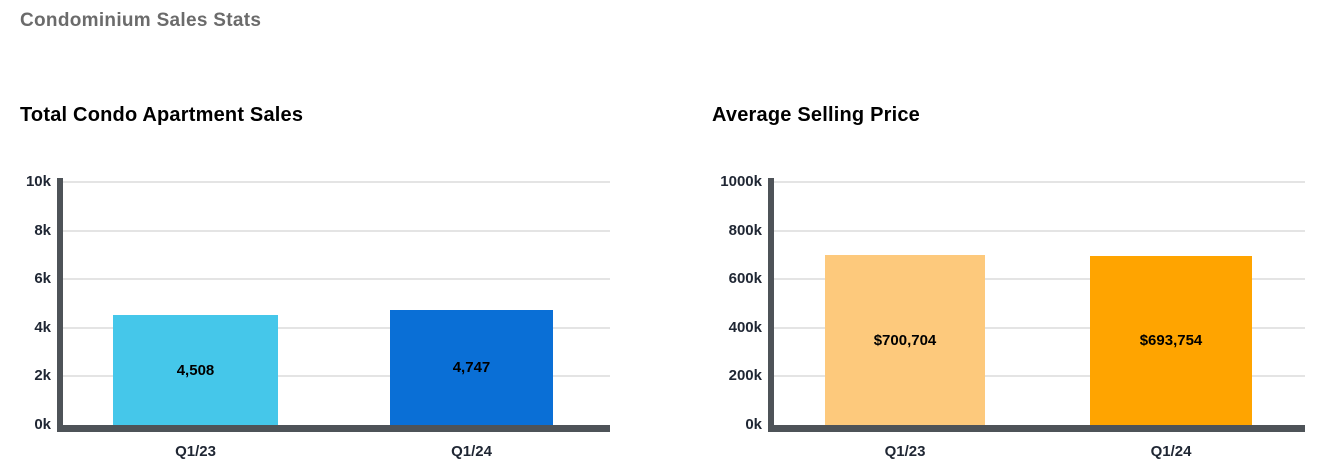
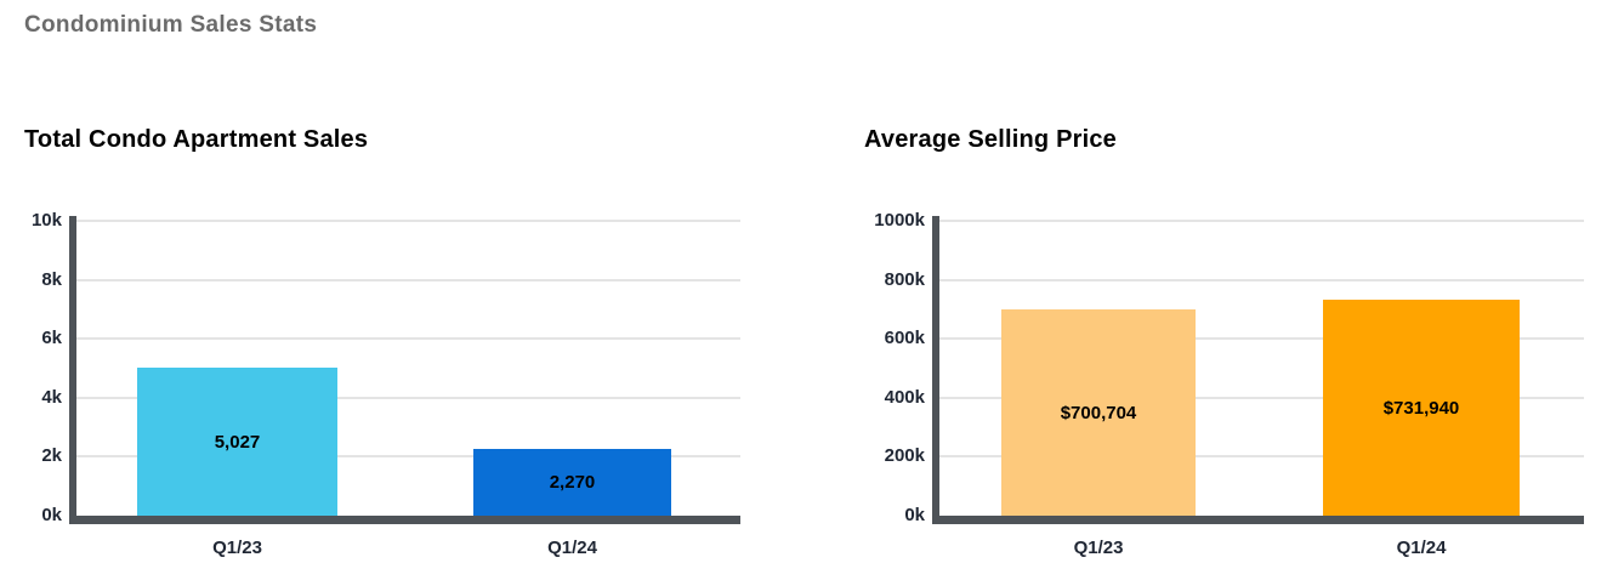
Total Condo Apartment Sales/Q1/23: 4,508 -> 5,027
Total Condo Apartment Sales/Q1/24: 4,747 -> 2,270
Average Selling Price/Q1/24: $693,754 -> $731,940
